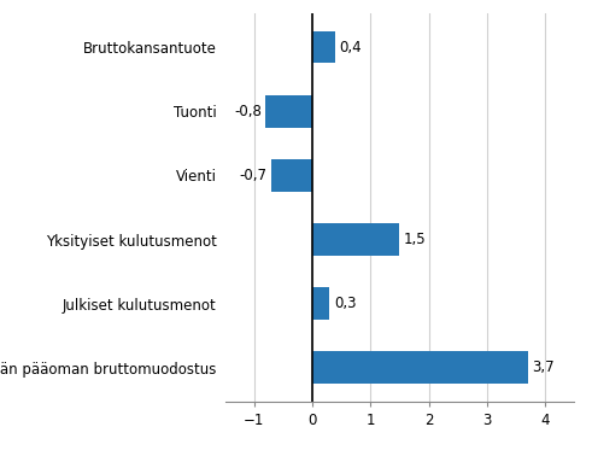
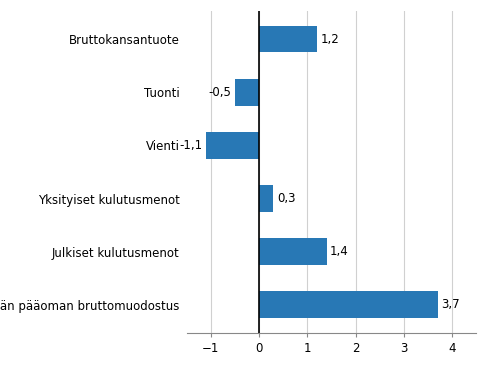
Bruttokansantuote: 0,4 -> 1,2
Tuonti: -0,8 -> -0,5
Vienti: -0,7 -> -1,1
Yksityiset kulutusmenot: 1,5 -> 0,3
Julkiset kulutusmenot: 0,3 -> 1,4
